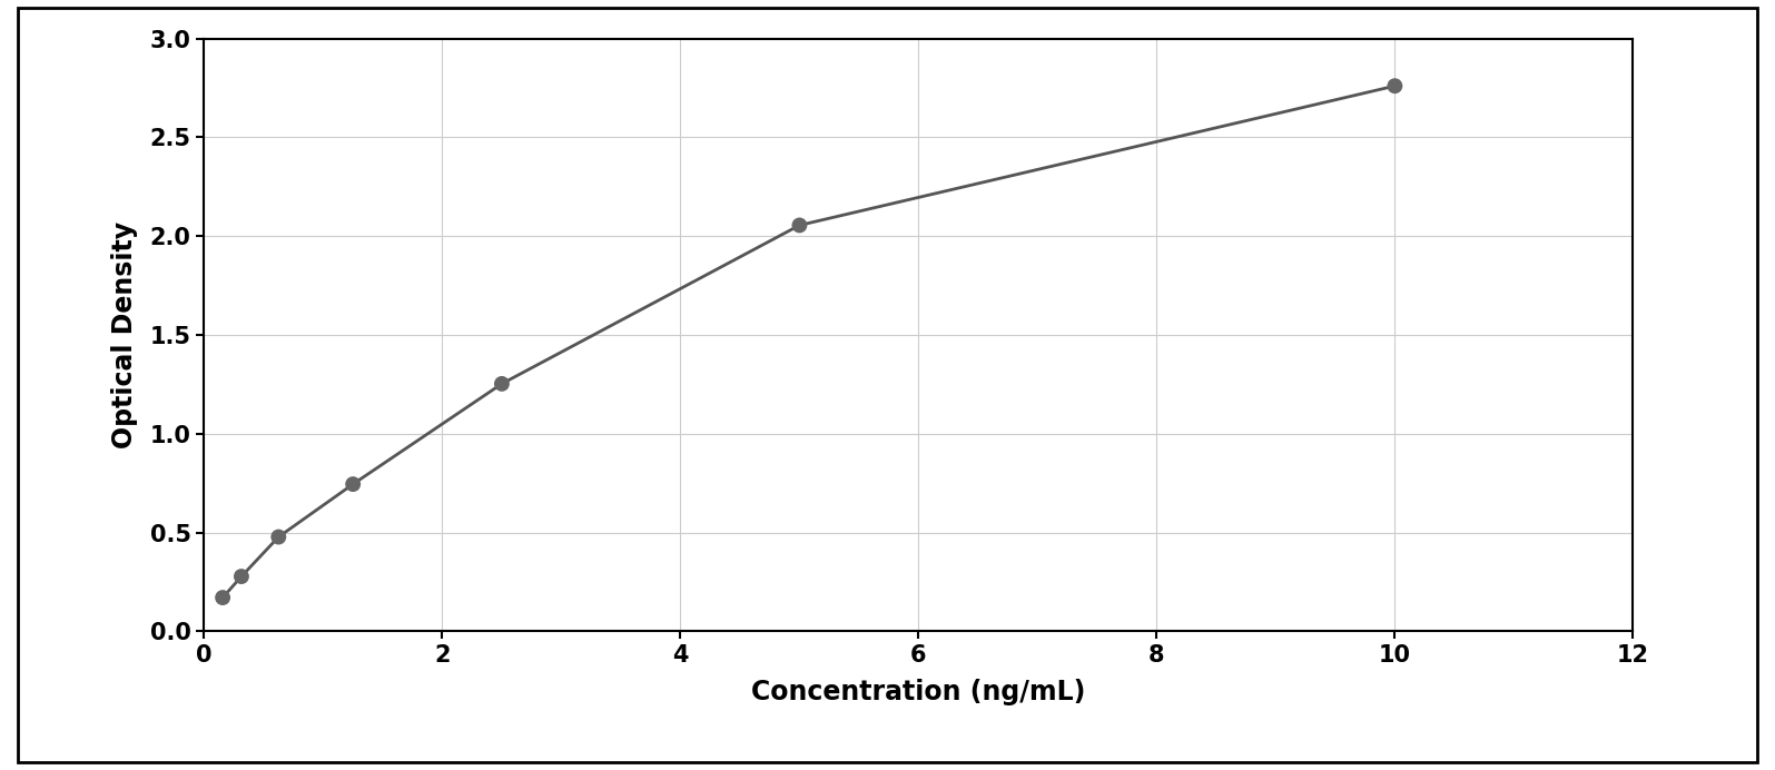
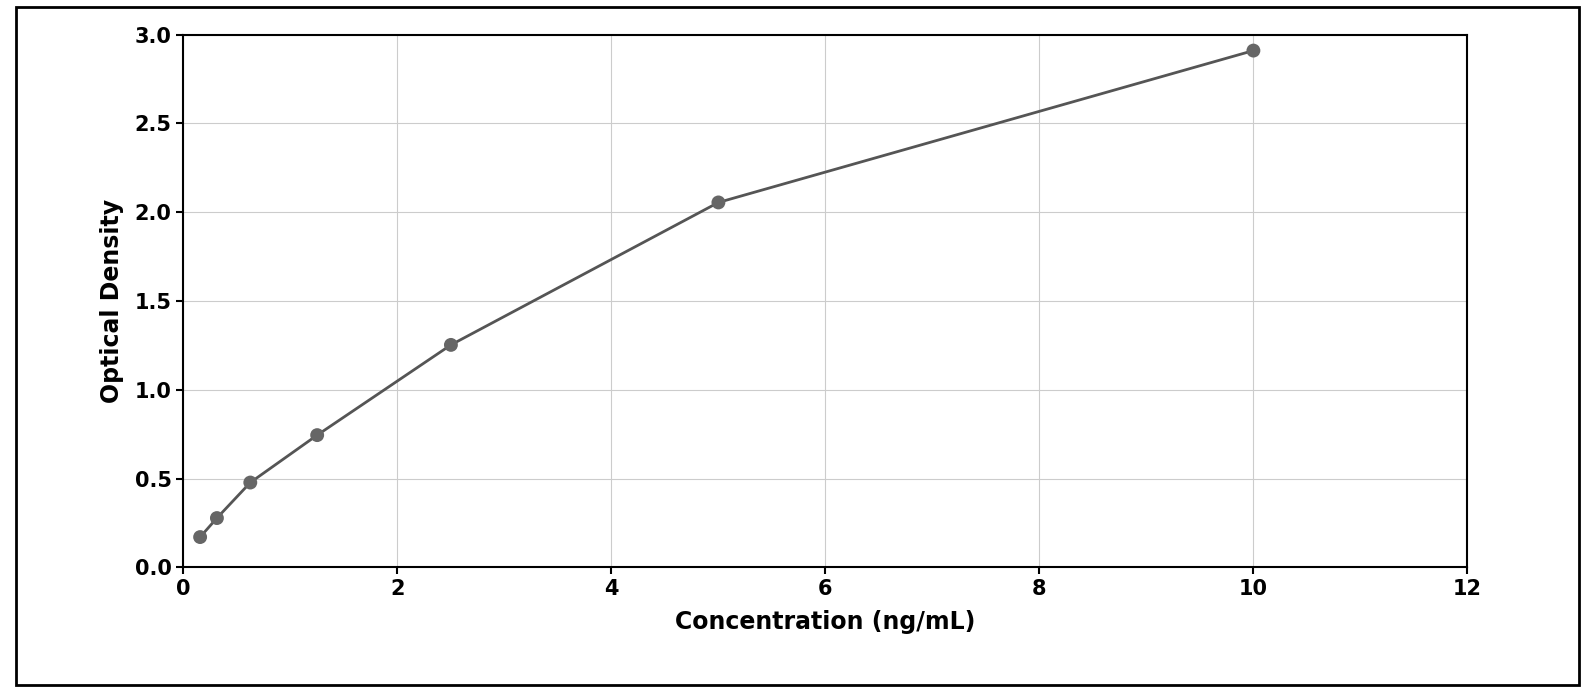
10: 2.76 -> 2.91
